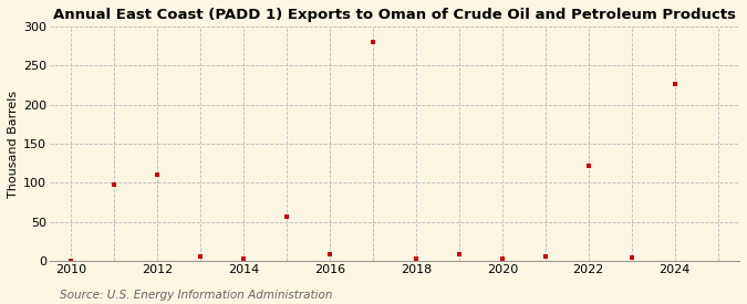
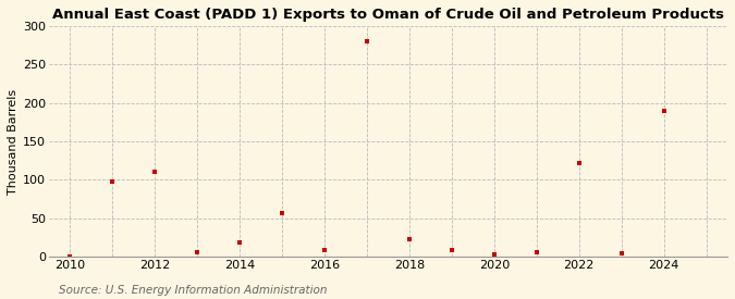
2014: 3 -> 18
2018: 3 -> 22
2024: 226 -> 190
